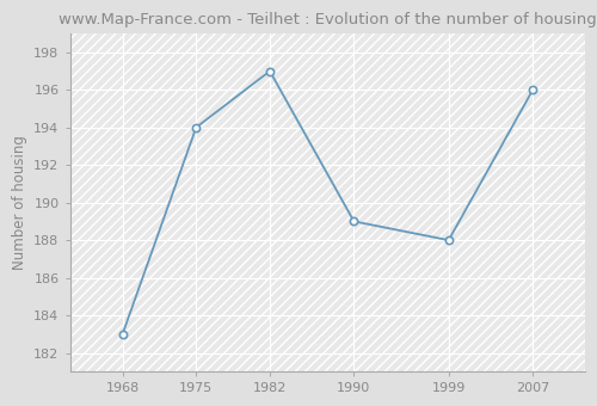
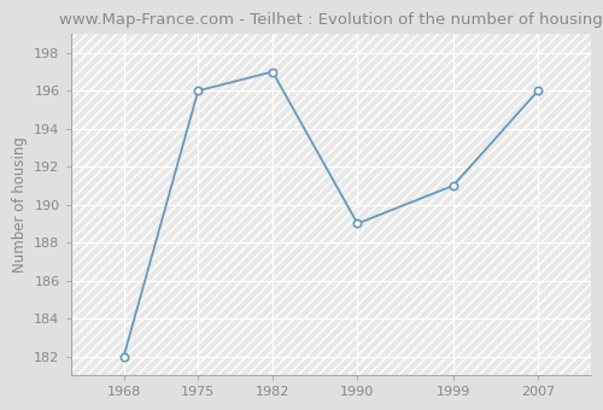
1968: 183 -> 182
1975: 194 -> 196
1999: 188 -> 191
